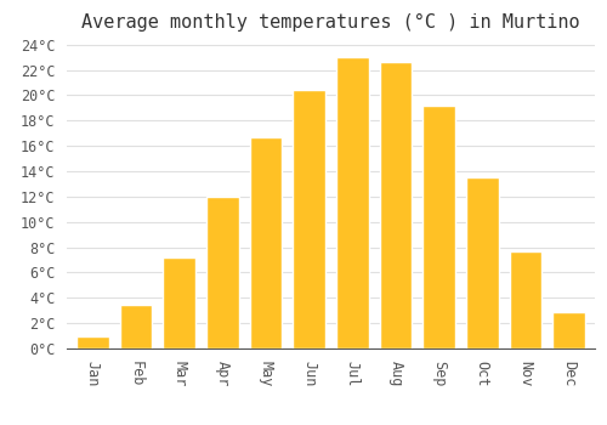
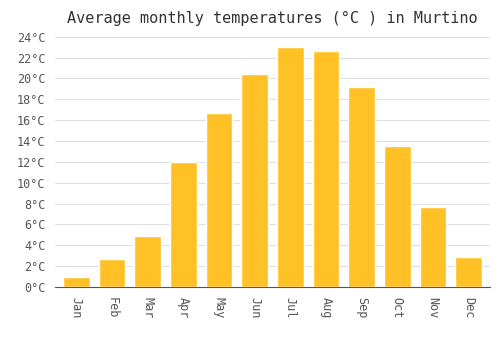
Feb: 3.5°C -> 2.7°C
Mar: 7.2°C -> 4.9°C
